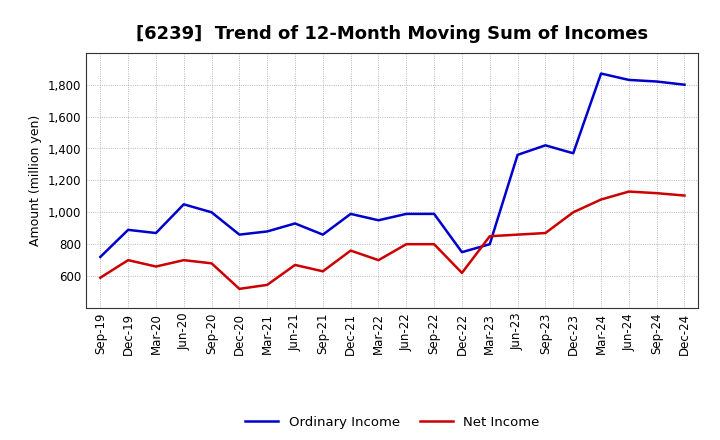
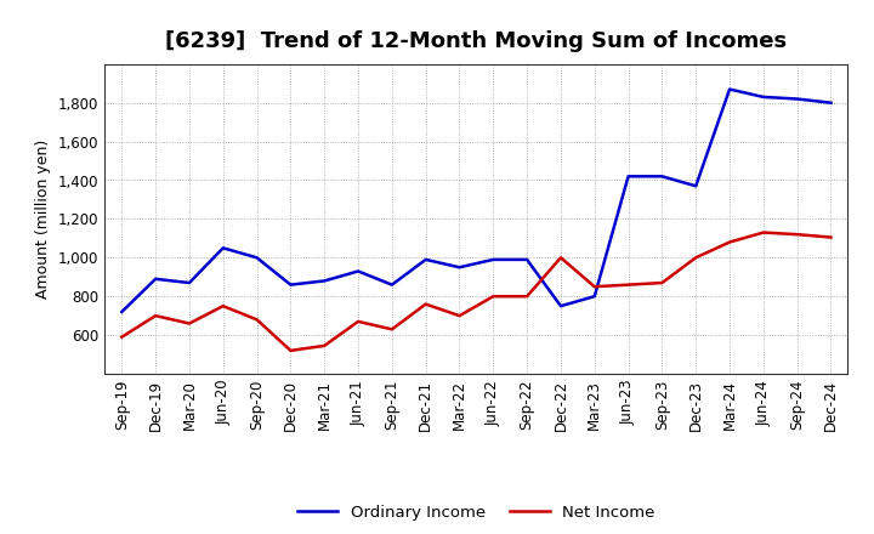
Net Income/Jun-20: 700 -> 750
Net Income/Dec-22: 620 -> 1,000
Ordinary Income/Jun-23: 1,360 -> 1,420
